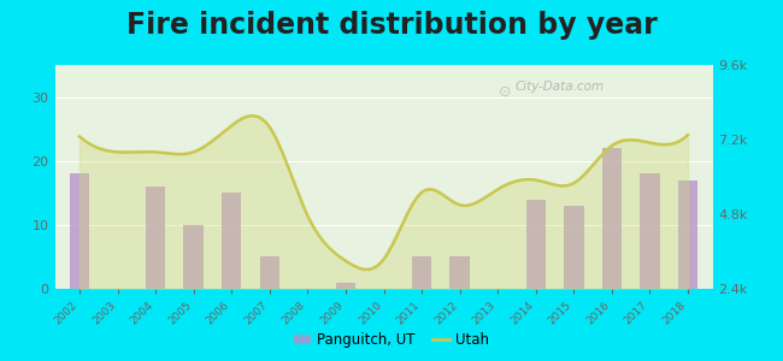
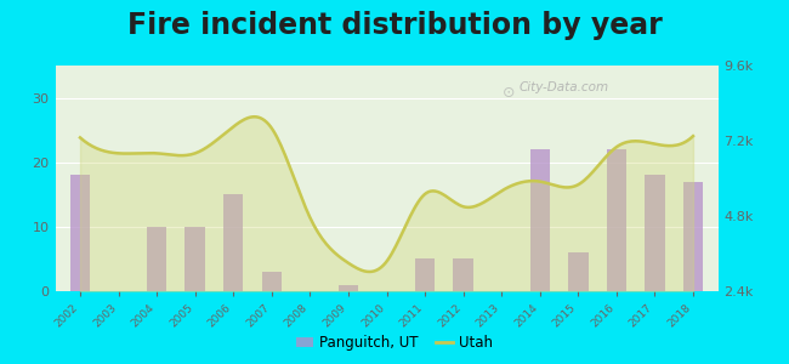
Panguitch, UT/2004: 16 -> 10
Panguitch, UT/2007: 5 -> 3
Panguitch, UT/2014: 14 -> 22
Panguitch, UT/2015: 13 -> 6
